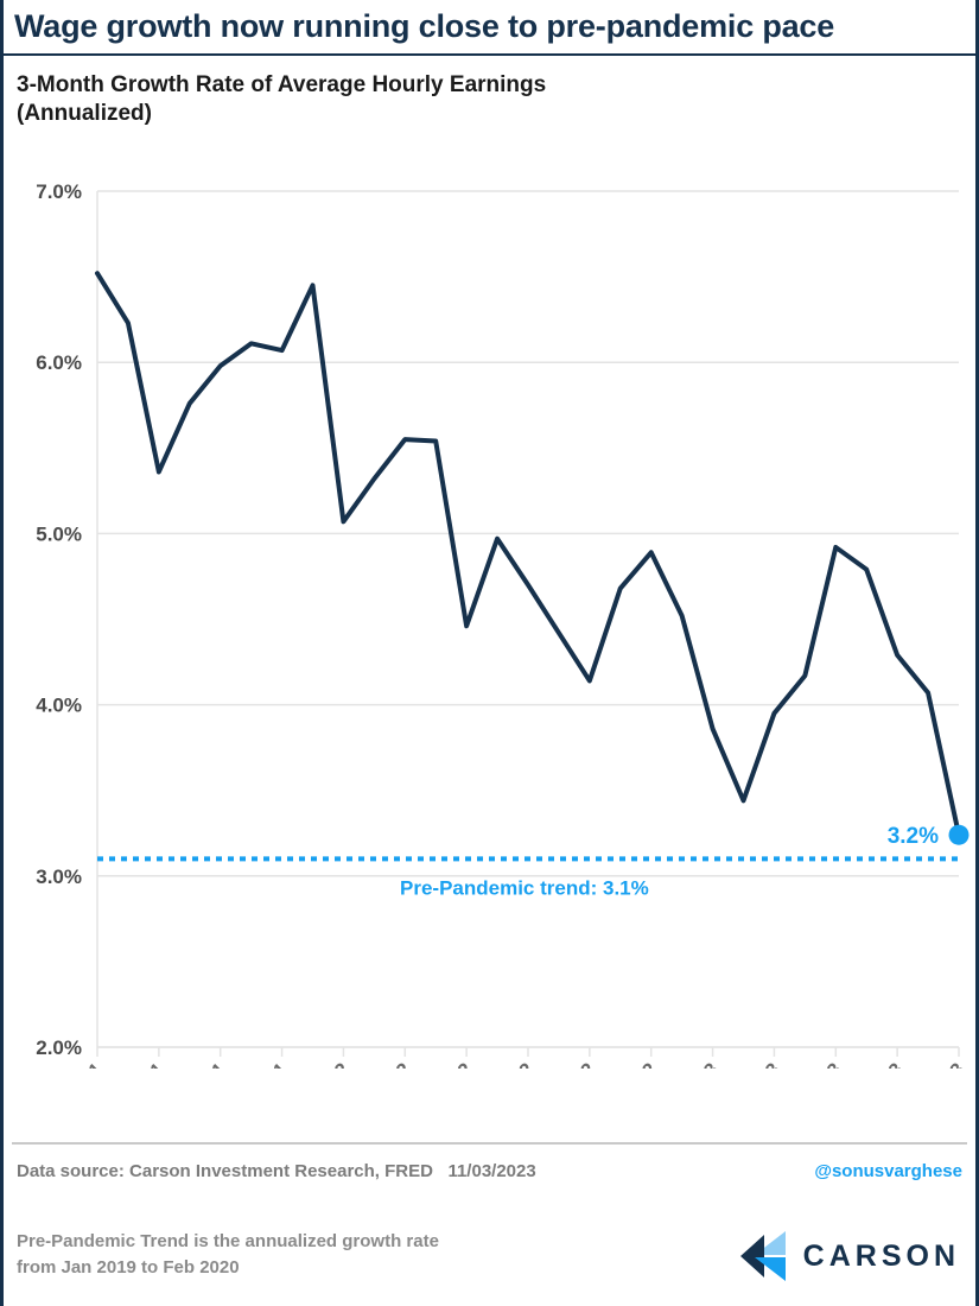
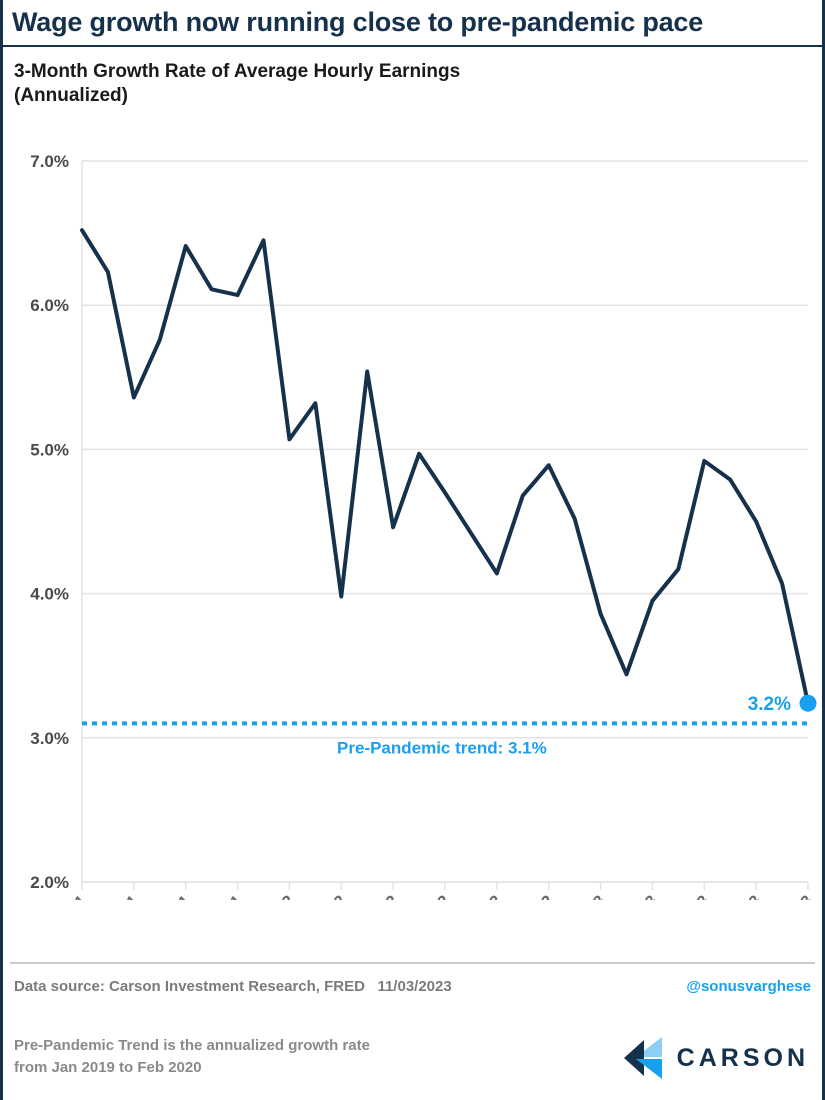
Oct-21: 5.98% -> 6.41%
Apr-22: 5.55% -> 3.98%
Aug-23: 4.29% -> 4.50%
